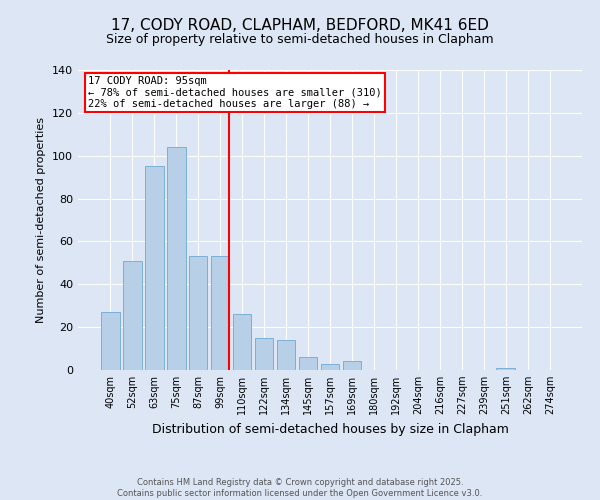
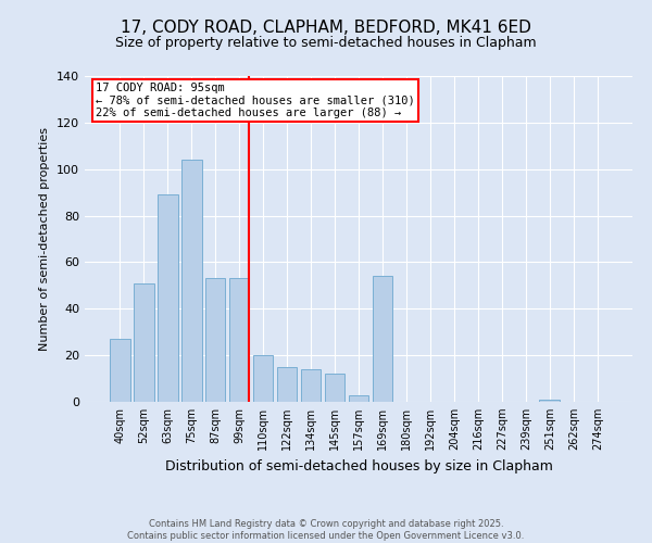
63sqm: 95 -> 89
110sqm: 26 -> 20
145sqm: 6 -> 12
169sqm: 4 -> 54
